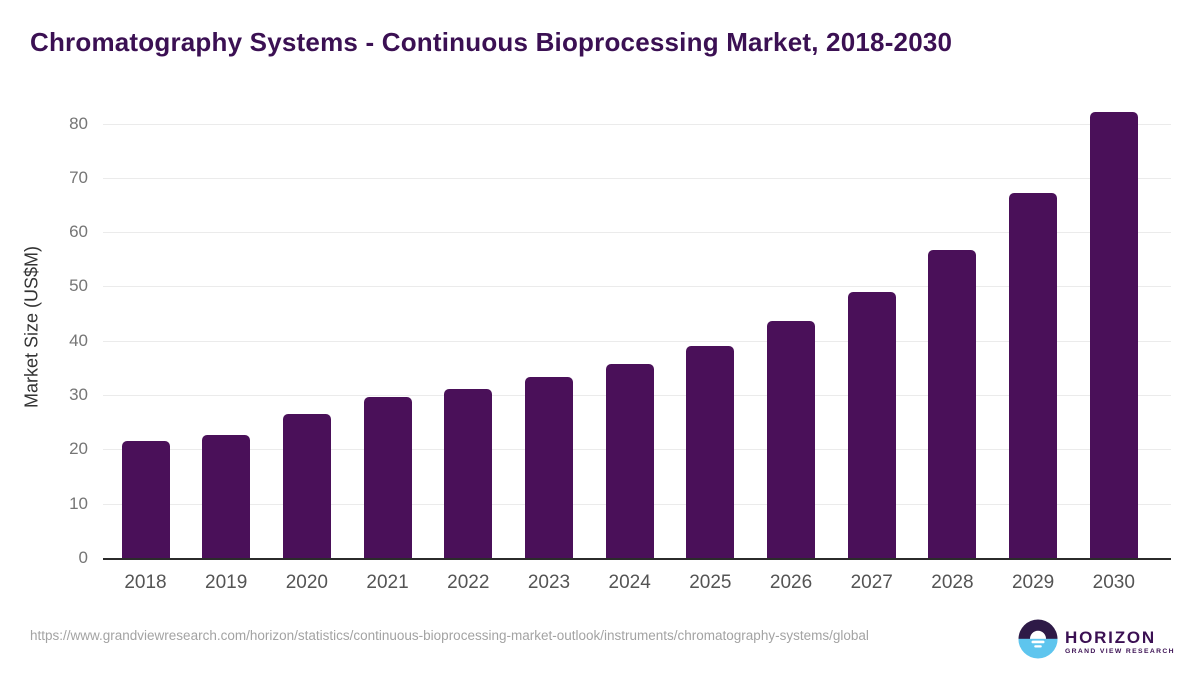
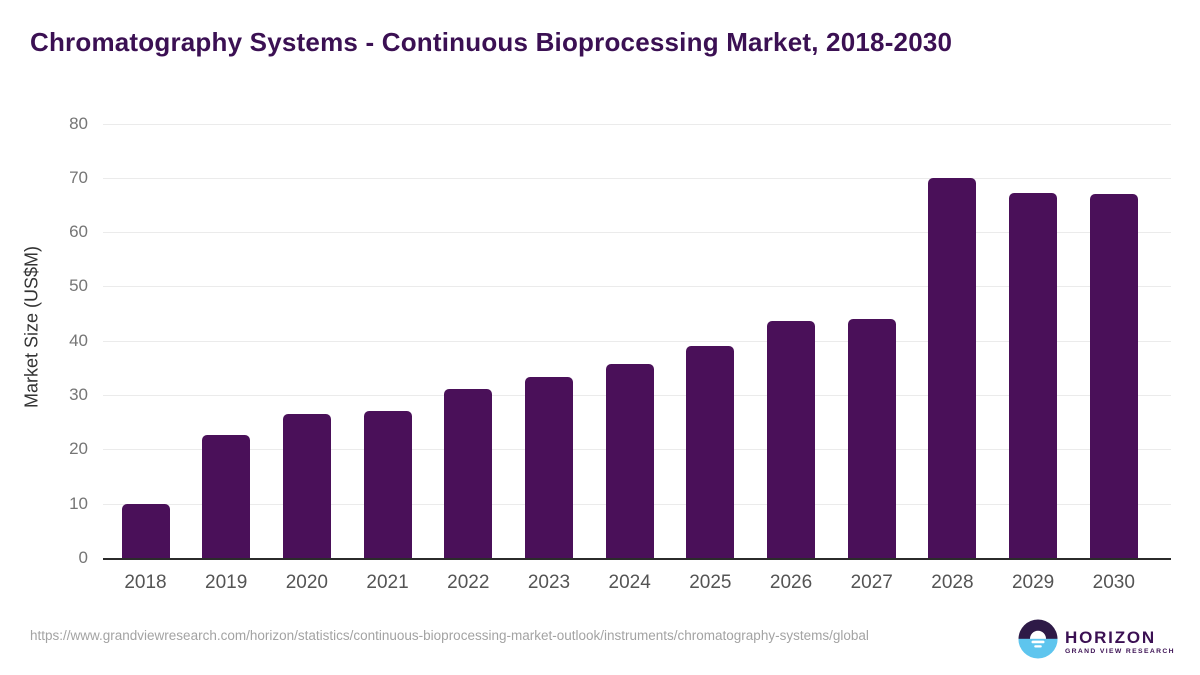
2018: 22 -> 10
2021: 30 -> 27
2027: 49 -> 44
2028: 57 -> 70
2030: 82 -> 67
